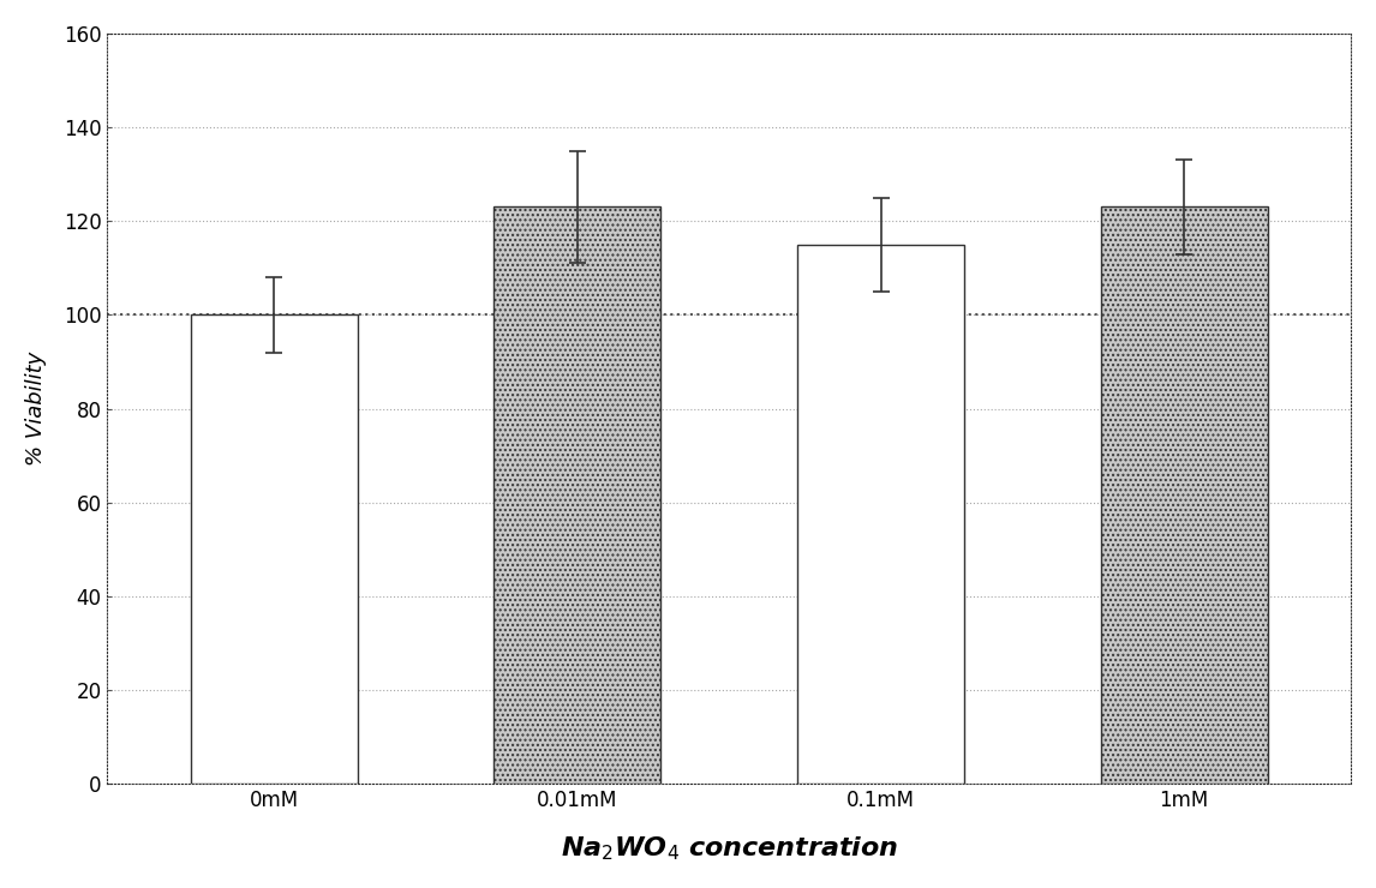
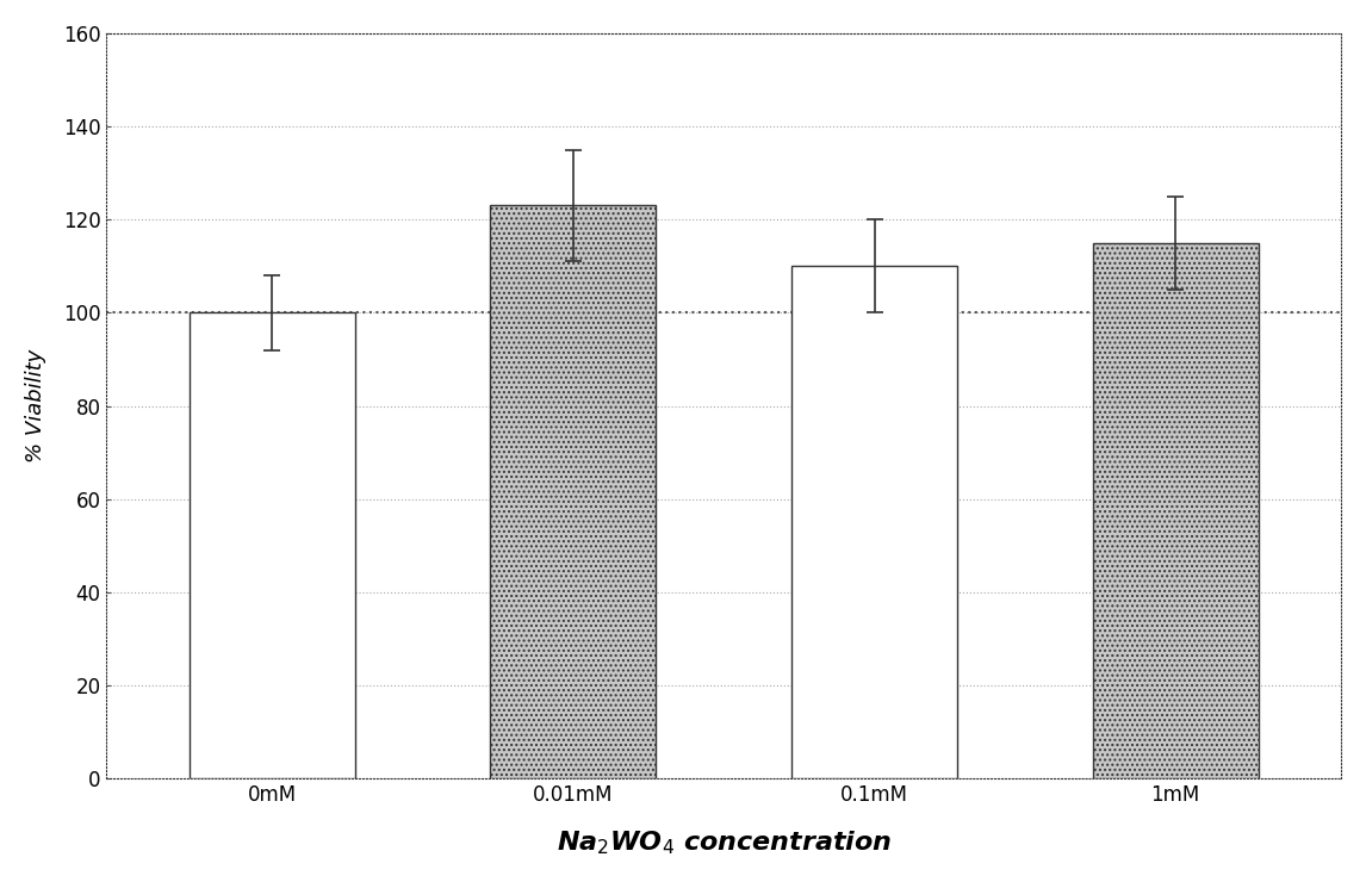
0.1mM: 115 -> 110
1mM: 123 -> 115
